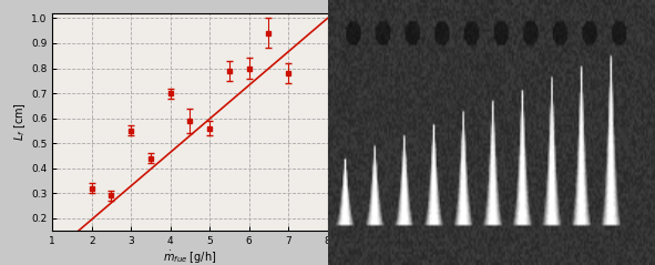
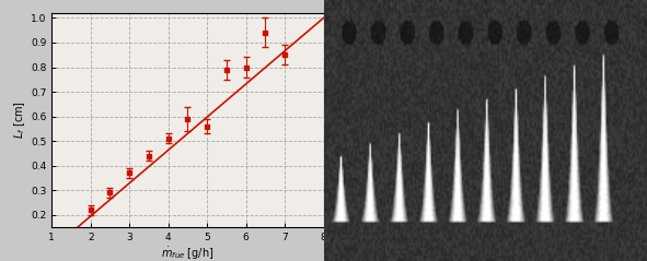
2: 0.32 -> 0.22
3: 0.55 -> 0.37
4: 0.70 -> 0.51
7: 0.78 -> 0.85
